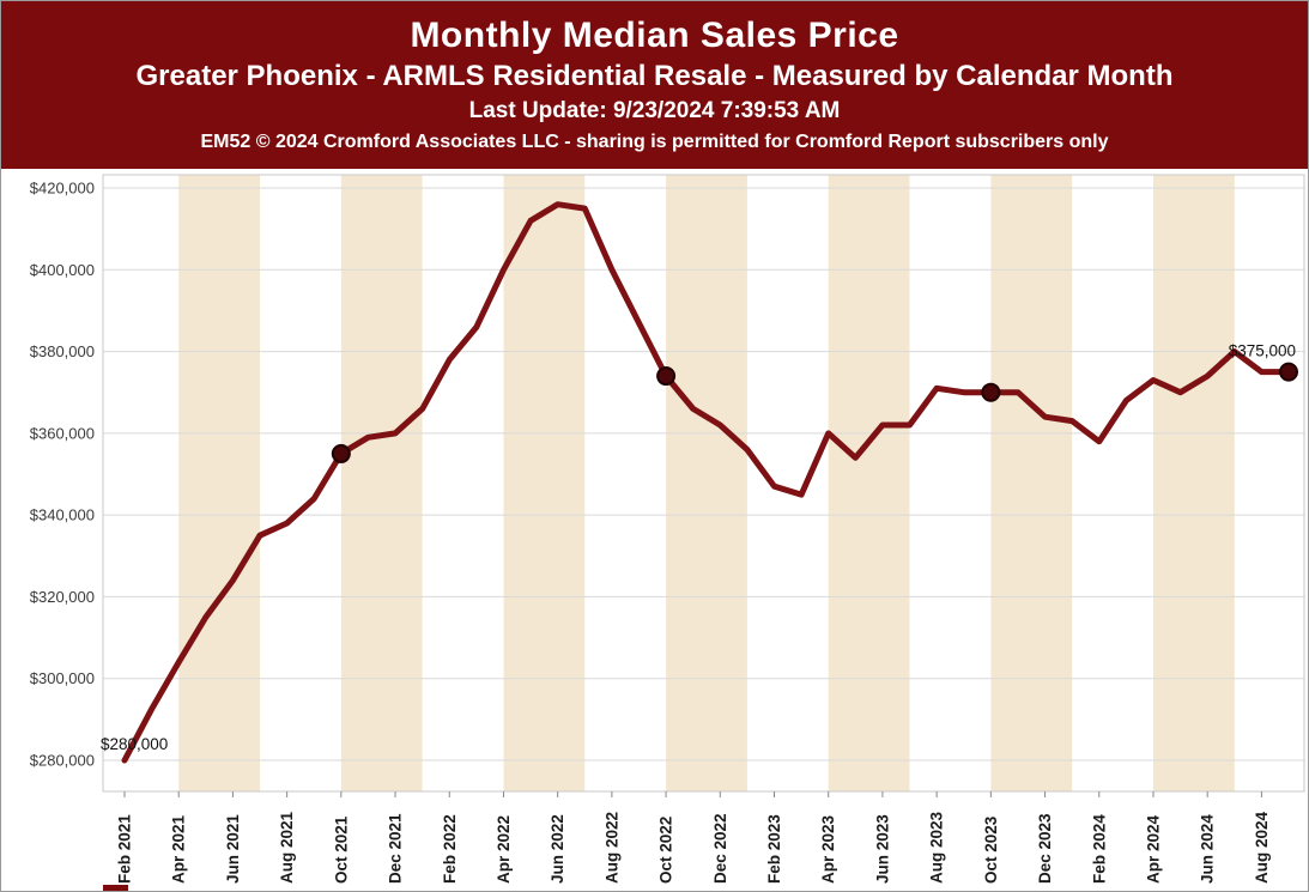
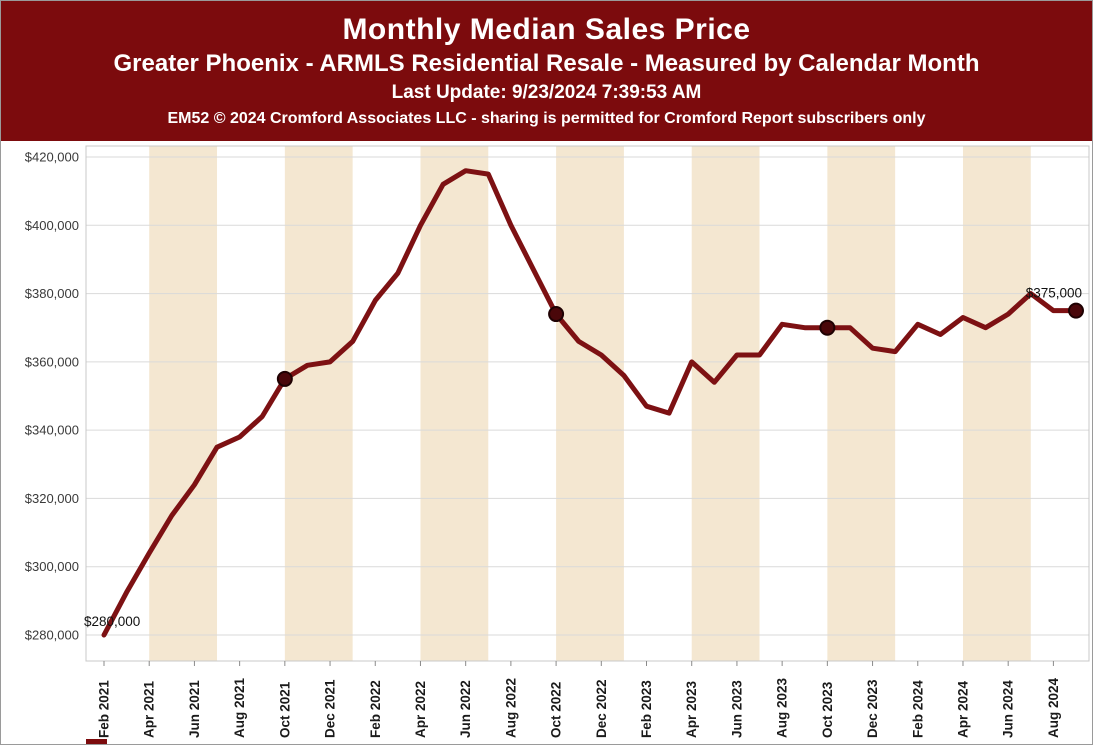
Feb 2024: $358000 -> $371000
